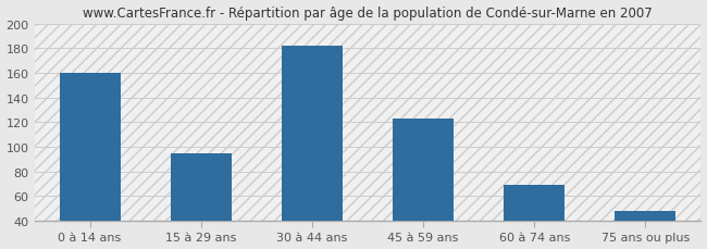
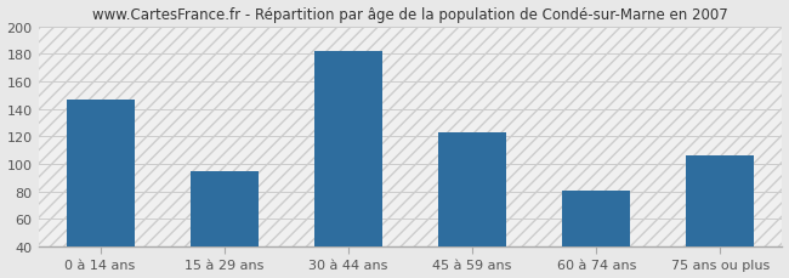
0 à 14 ans: 160 -> 147
60 à 74 ans: 69 -> 81
75 ans ou plus: 48 -> 106
